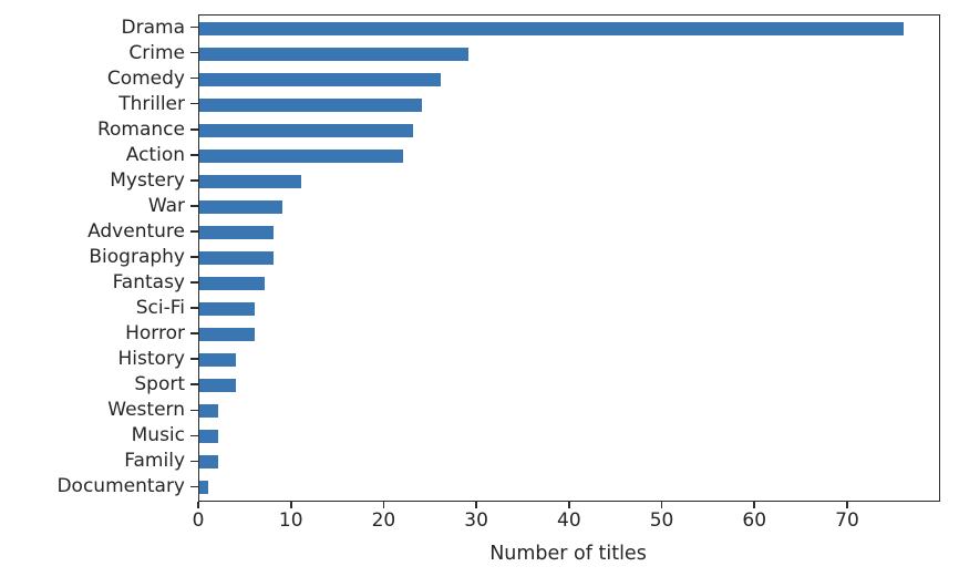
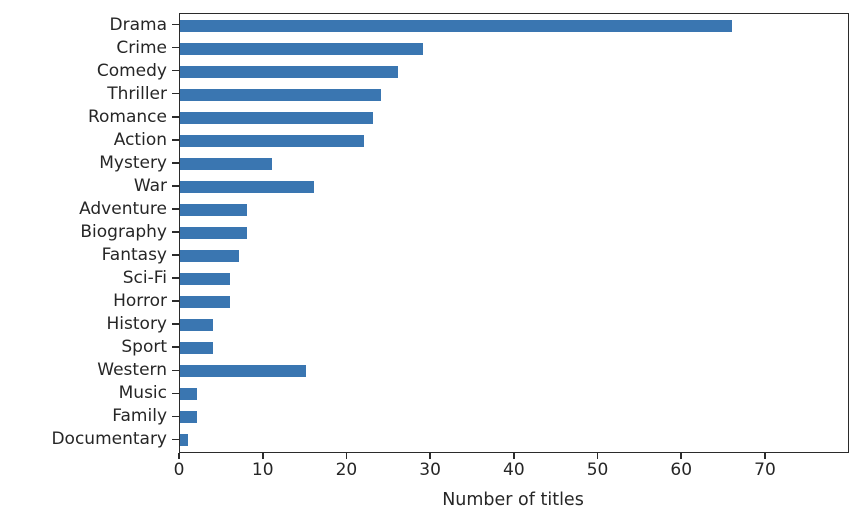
Drama: 76 -> 66
War: 9 -> 16
Western: 2 -> 15
